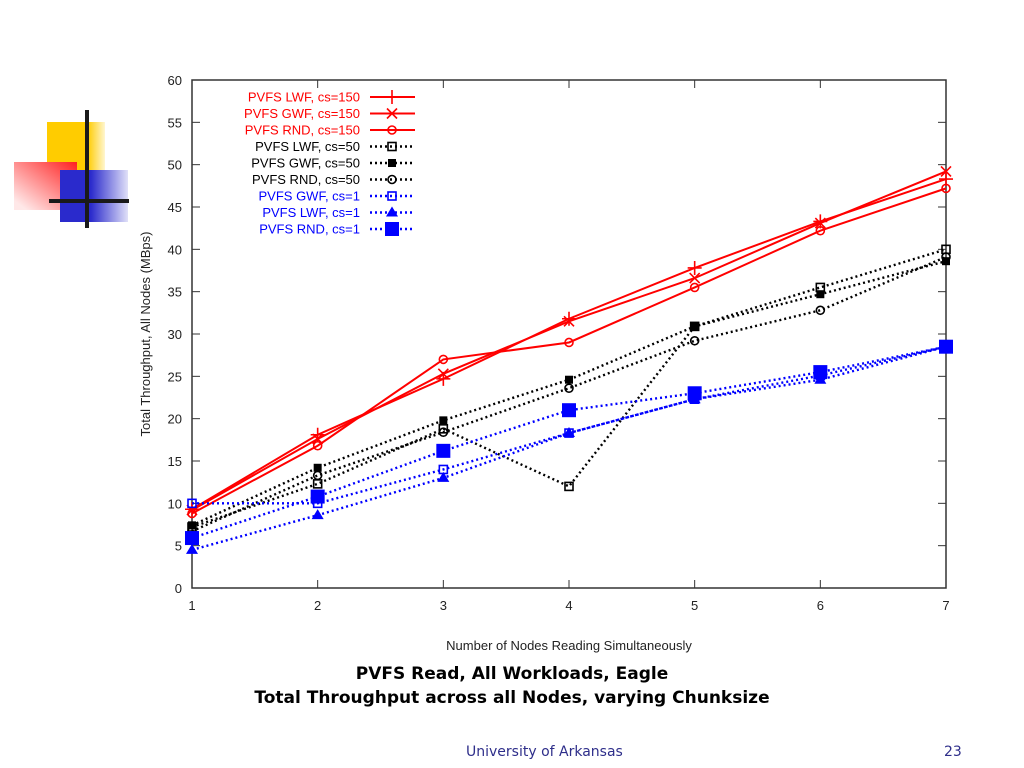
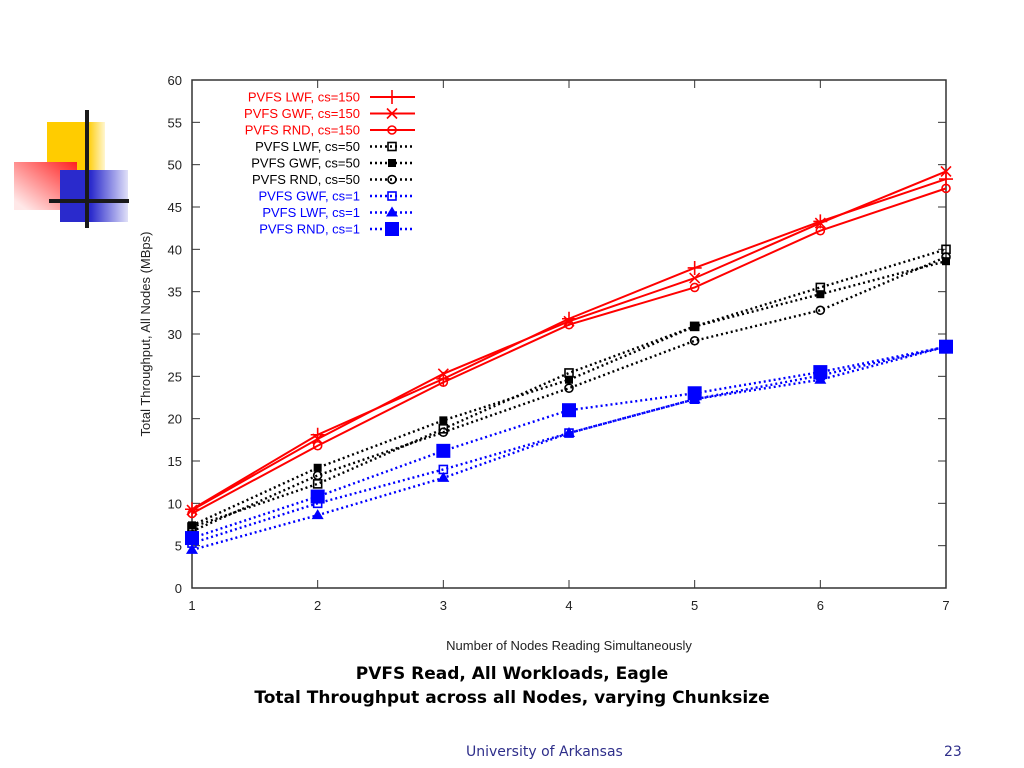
PVFS GWF, cs=1/1: 10 -> 5
PVFS RND, cs=150/3: 27 -> 24
PVFS RND, cs=150/4: 29 -> 31
PVFS LWF, cs=50/4: 12 -> 25
